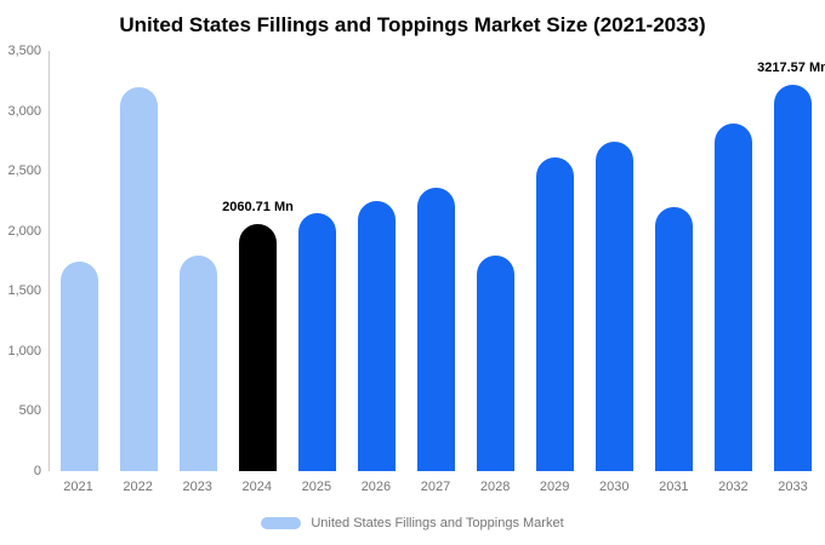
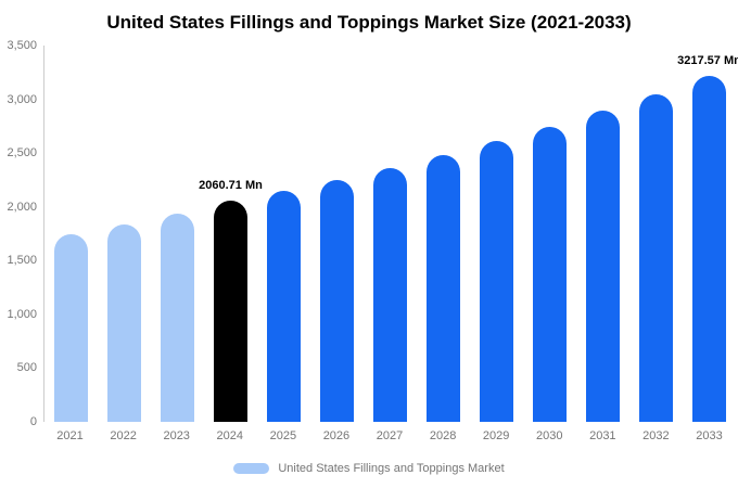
2022: 3200 -> 1800
2023: 1800 -> 1900
2028: 1800 -> 2500
2031: 2200 -> 2900
2032: 2900 -> 3000
